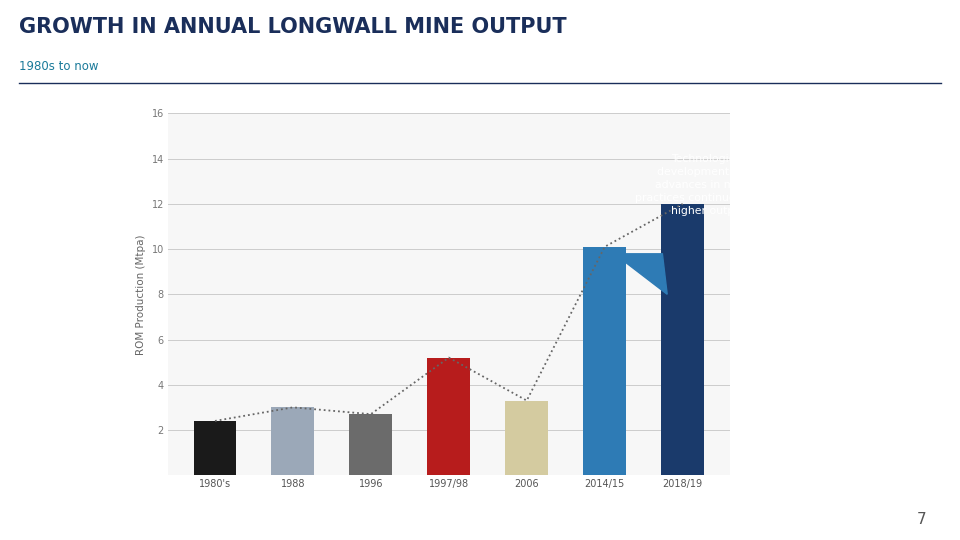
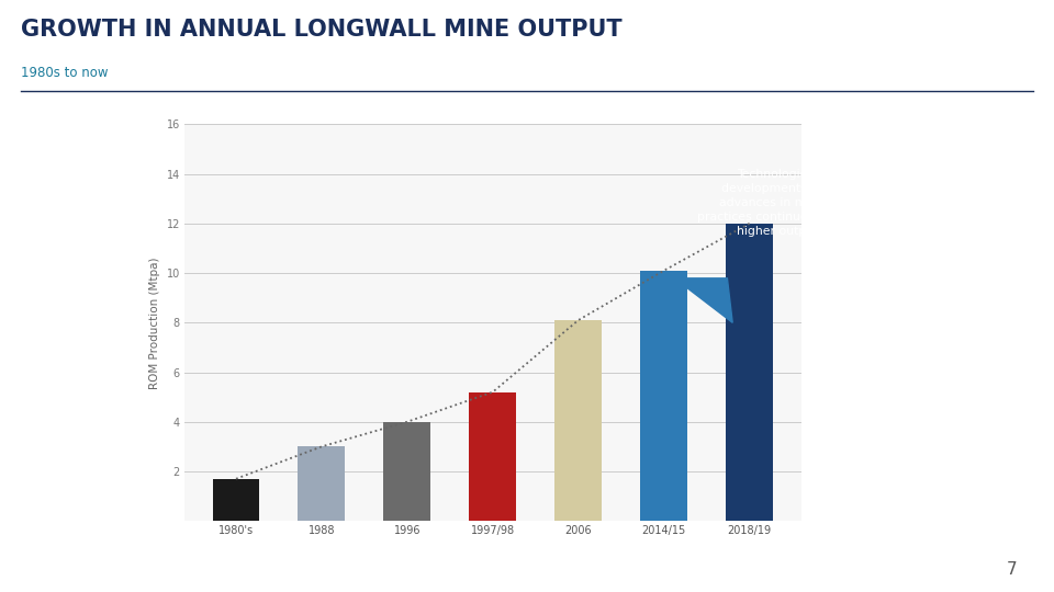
1980's: 2.4 -> 1.7
1996: 2.7 -> 4.0
2006: 3.3 -> 8.1
